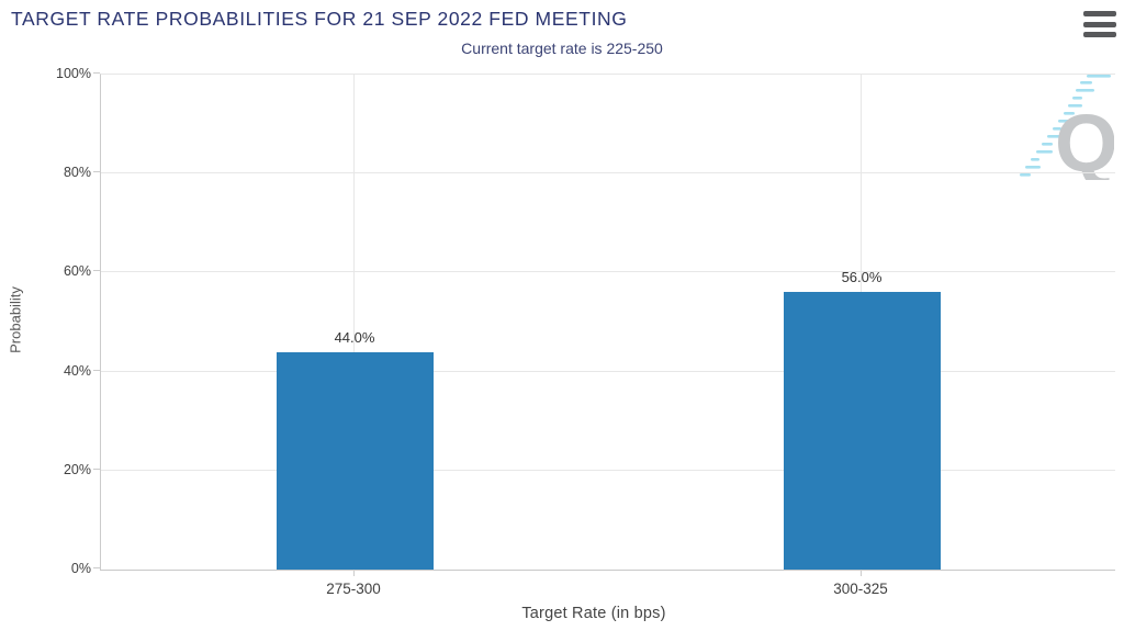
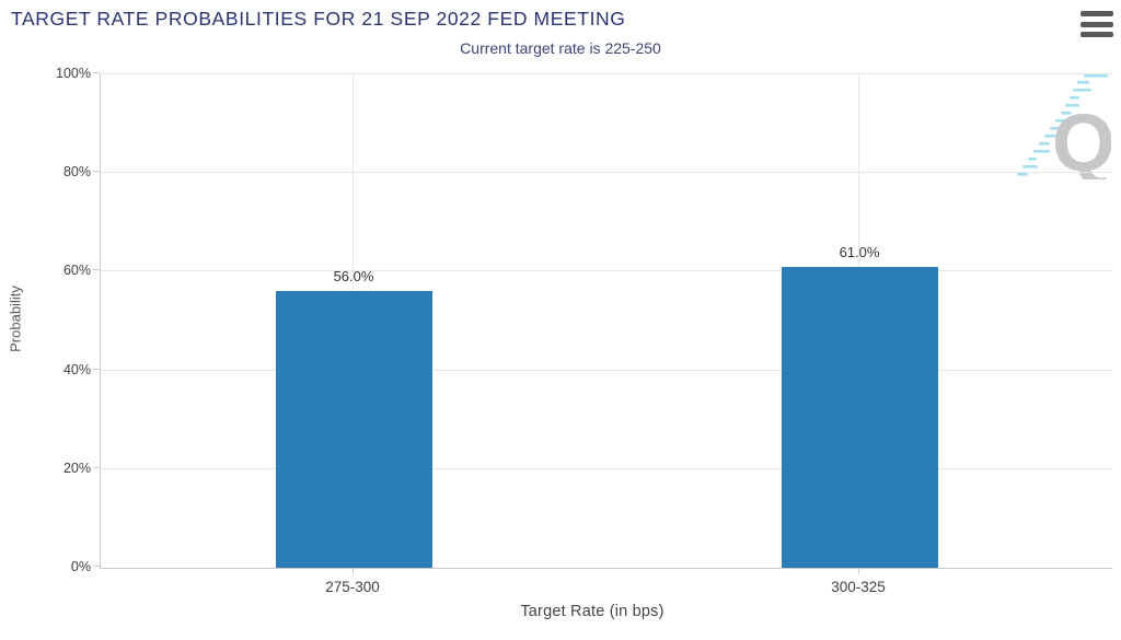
275-300: 44.0% -> 56.0%
300-325: 56.0% -> 61.0%
